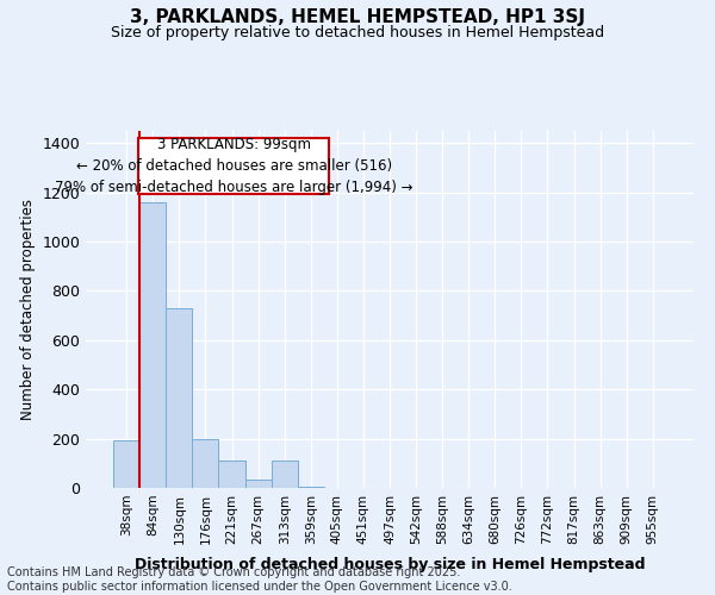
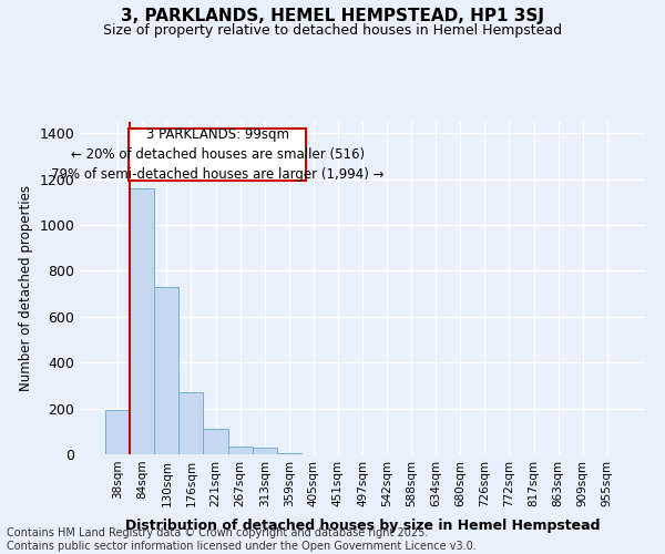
176sqm: 200 -> 270
313sqm: 110 -> 28
